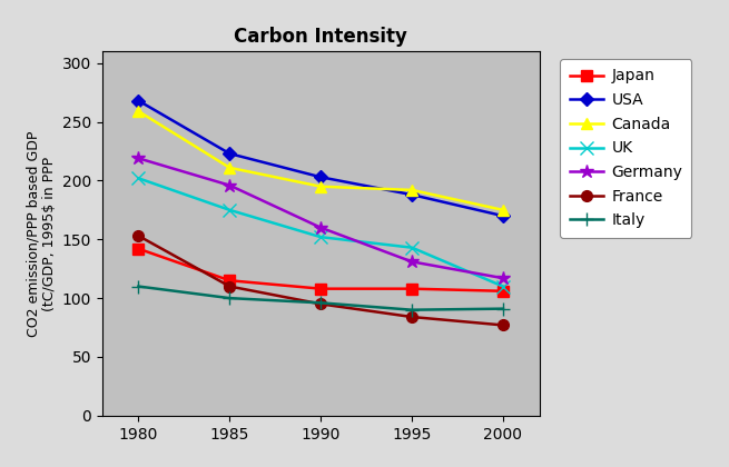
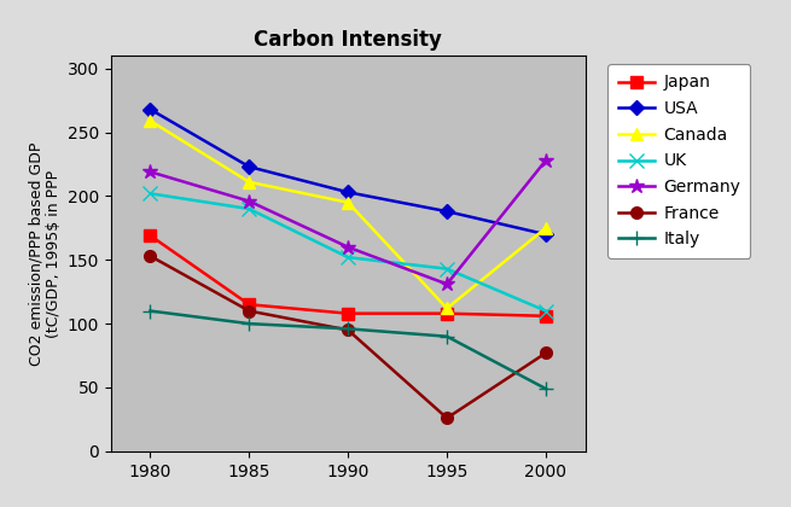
Japan/1980: 142 -> 169
UK/1985: 175 -> 190
Canada/1995: 192 -> 112
France/1995: 84 -> 26
Germany/2000: 117 -> 228
Italy/2000: 91 -> 49
